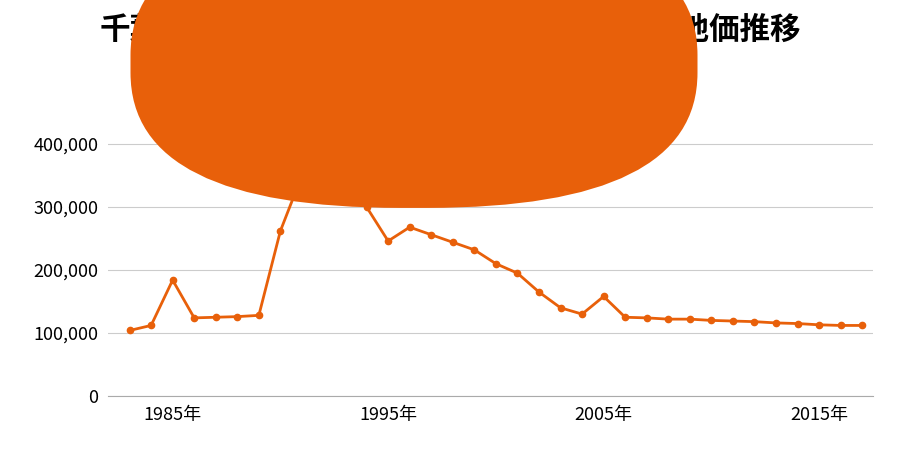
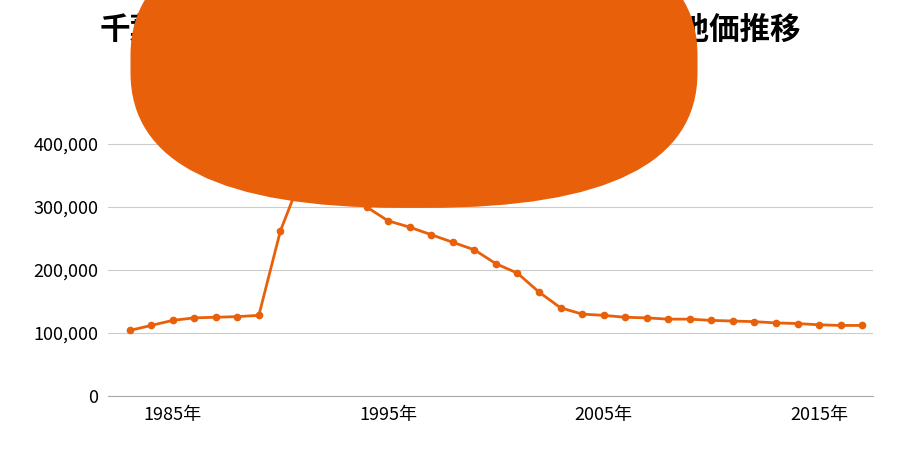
1985年: 184,000 -> 120,000
1995年: 246,000 -> 278,000
2005年: 158,000 -> 128,000
